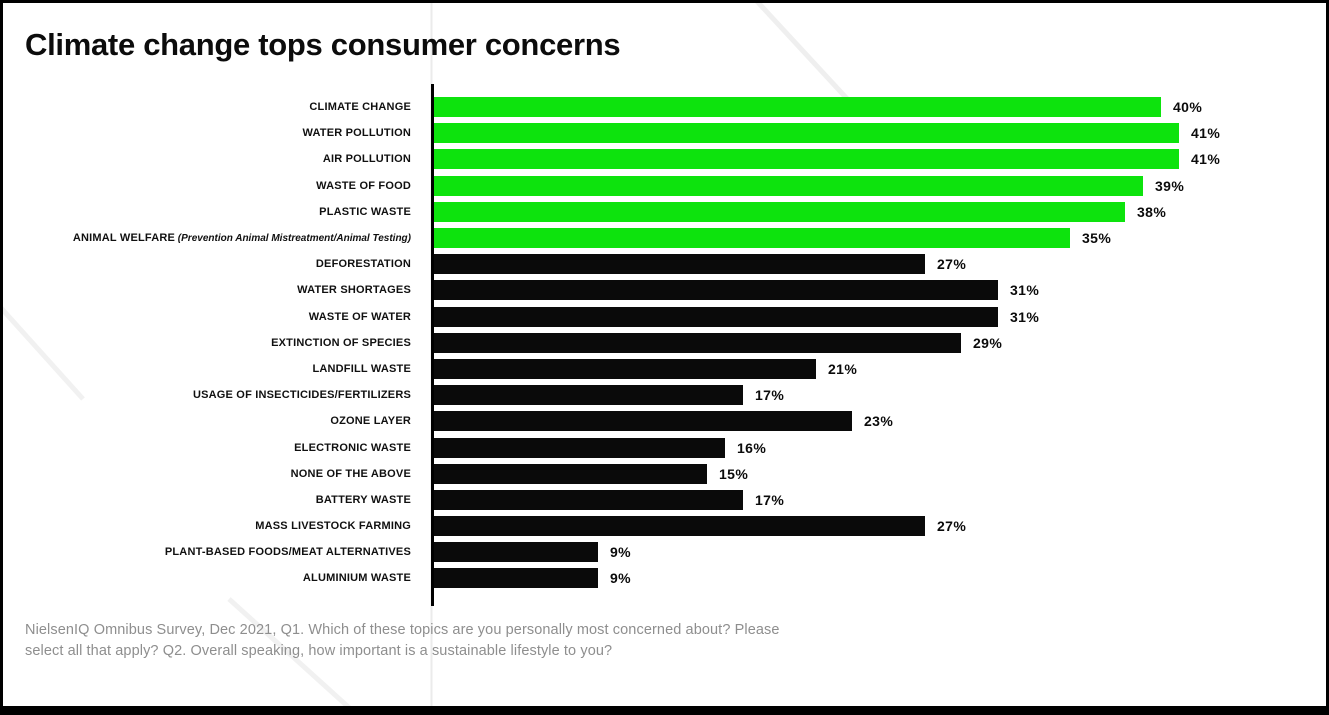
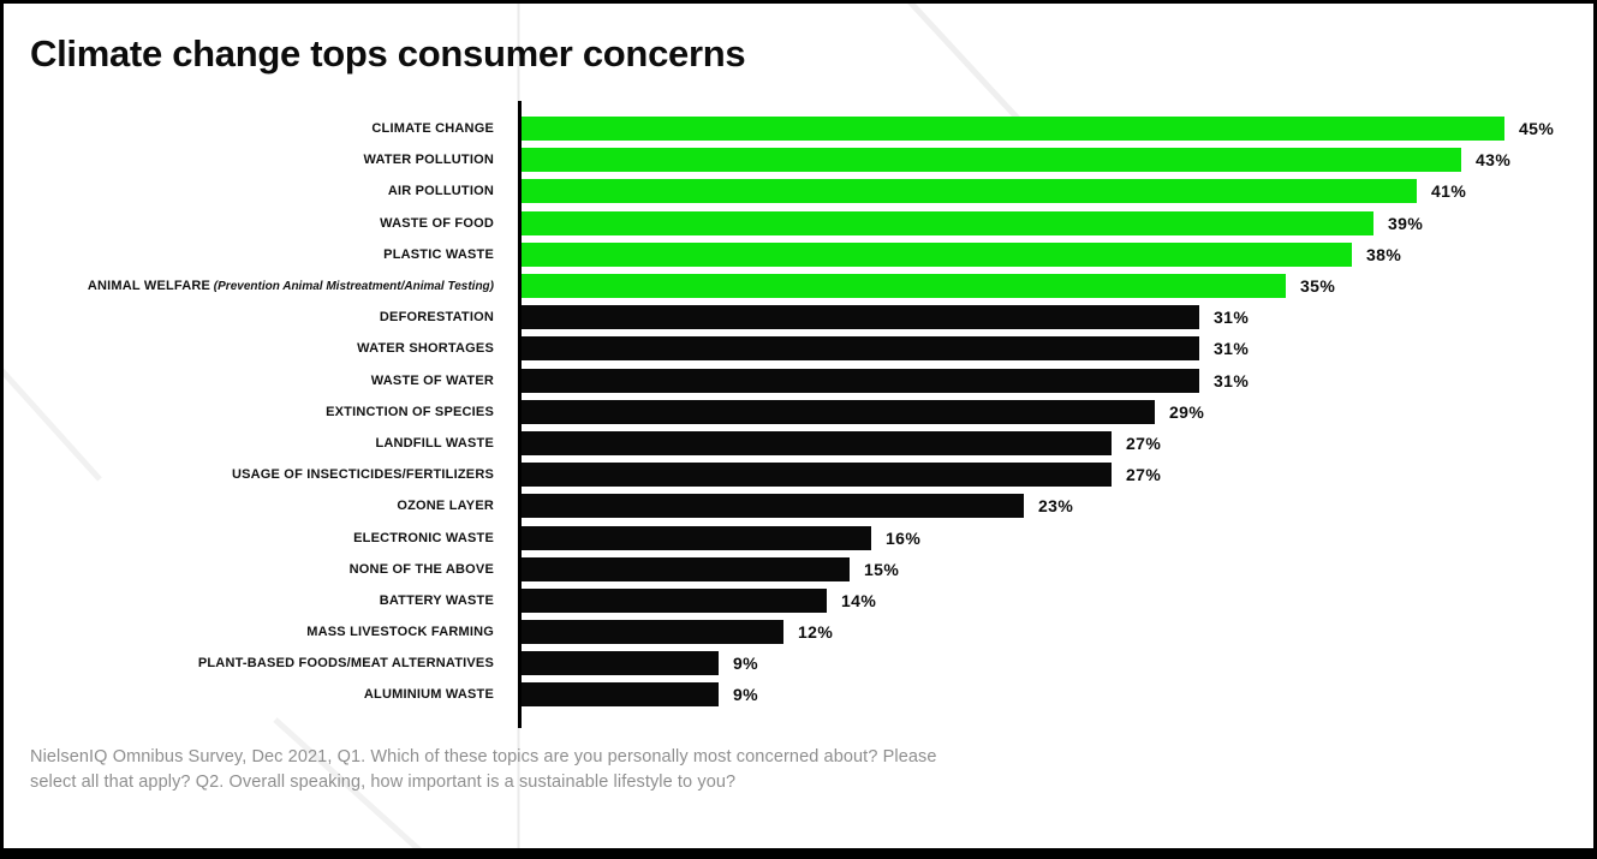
CLIMATE CHANGE: 40% -> 45%
WATER POLLUTION: 41% -> 43%
DEFORESTATION: 27% -> 31%
LANDFILL WASTE: 21% -> 27%
USAGE OF INSECTICIDES/FERTILIZERS: 17% -> 27%
BATTERY WASTE: 17% -> 14%
MASS LIVESTOCK FARMING: 27% -> 12%
